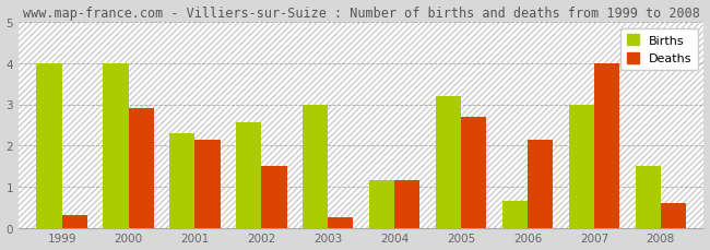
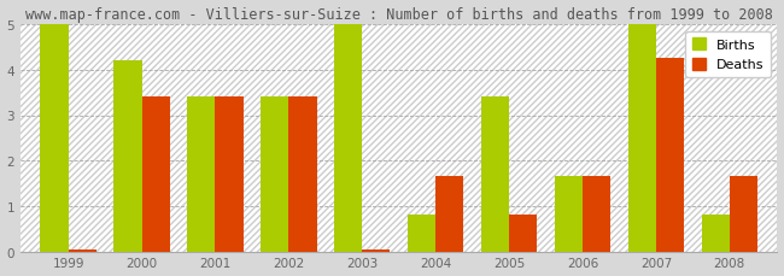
Births/1999: 4.00 -> 5.00
Deaths/1999: 0.30 -> 0.04
Births/2000: 4.00 -> 4.20
Deaths/2000: 2.90 -> 3.40
Births/2001: 2.30 -> 3.40
Deaths/2001: 2.15 -> 3.40
Births/2002: 2.55 -> 3.40
Deaths/2002: 1.50 -> 3.40
Births/2003: 3.00 -> 5.00
Deaths/2003: 0.25 -> 0.04
Births/2004: 1.15 -> 0.80
Deaths/2004: 1.15 -> 1.65
Births/2005: 3.20 -> 3.40
Deaths/2005: 2.70 -> 0.80
Births/2006: 0.65 -> 1.65
Deaths/2006: 2.15 -> 1.65
Births/2007: 3.00 -> 5.00
Deaths/2007: 4.00 -> 4.25
Births/2008: 1.50 -> 0.80
Deaths/2008: 0.60 -> 1.65
